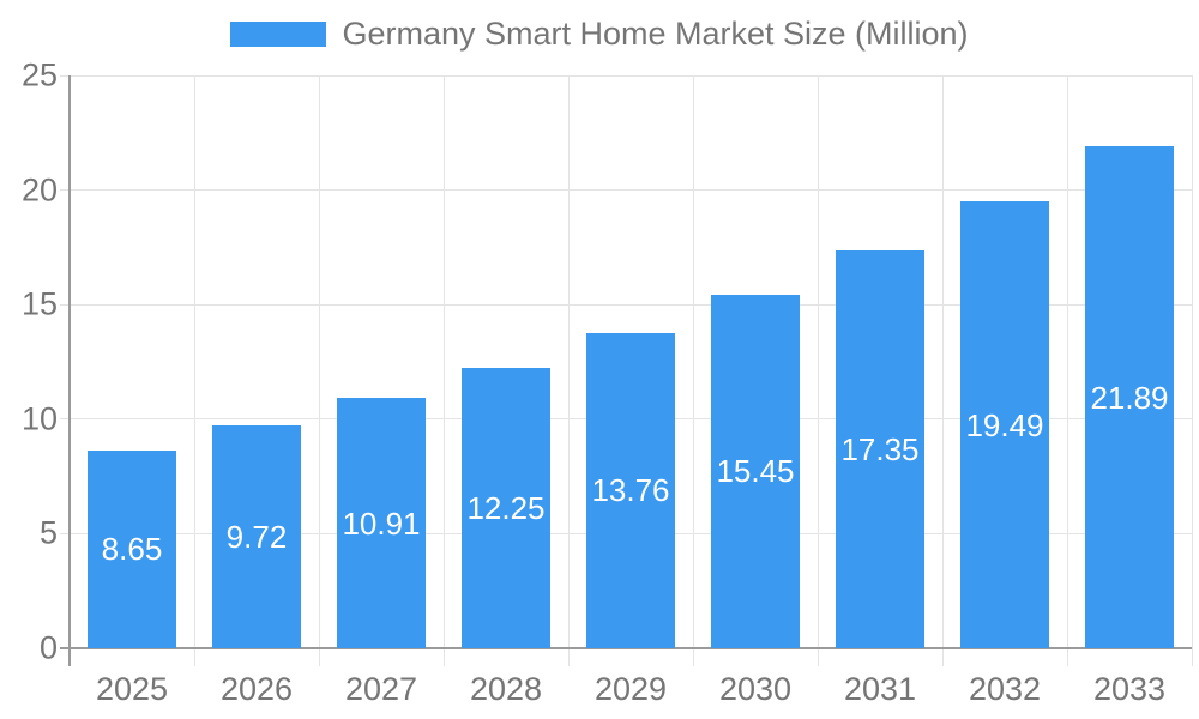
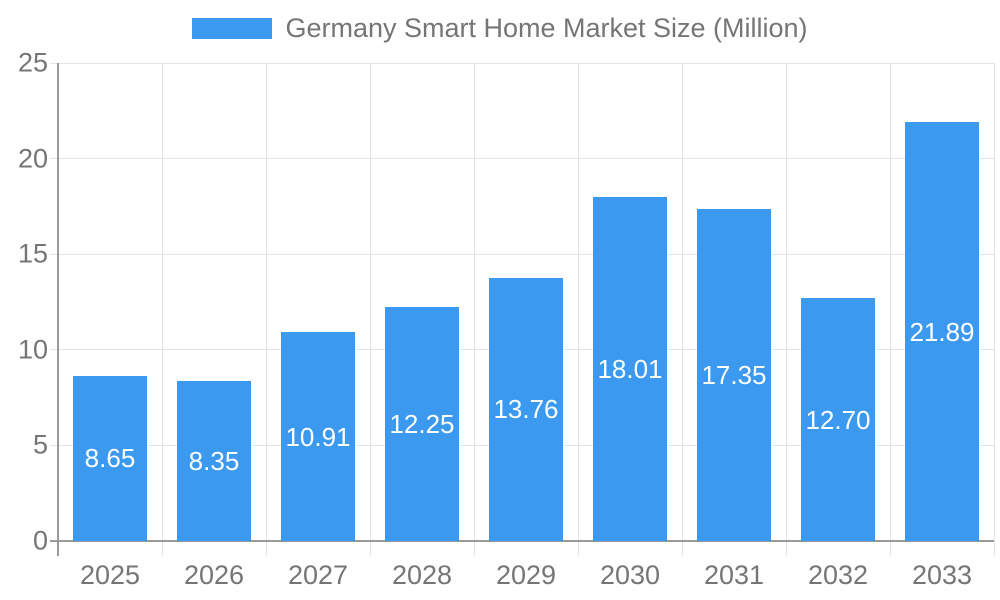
2026: 9.72 -> 8.35
2030: 15.45 -> 18.01
2032: 19.49 -> 12.70
